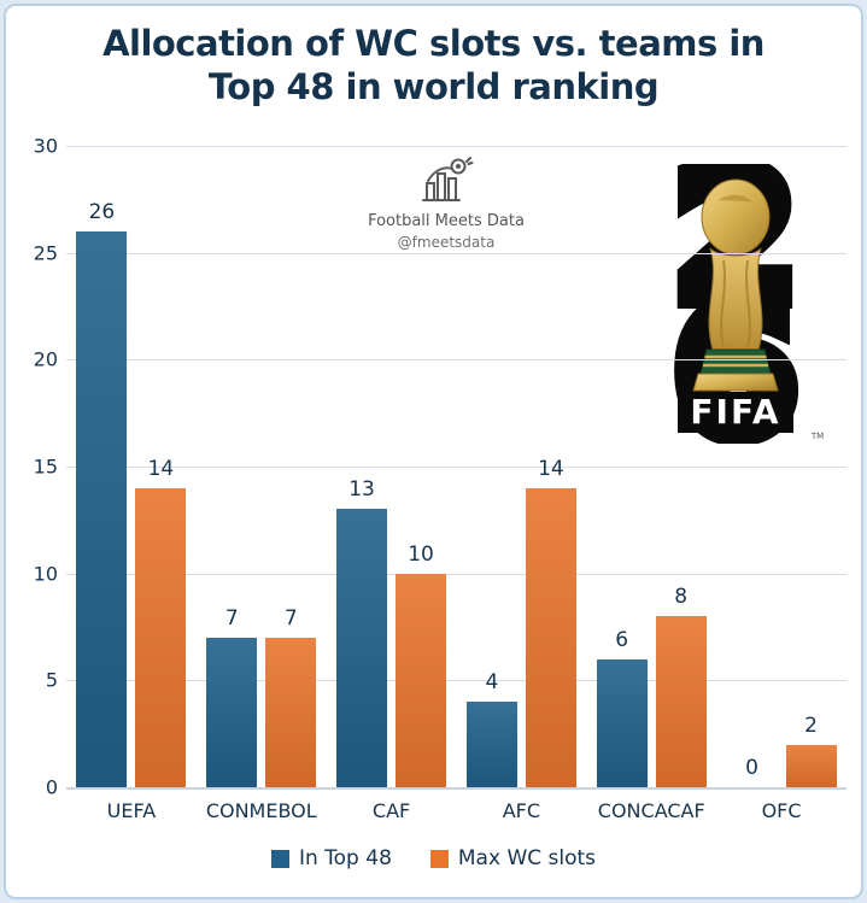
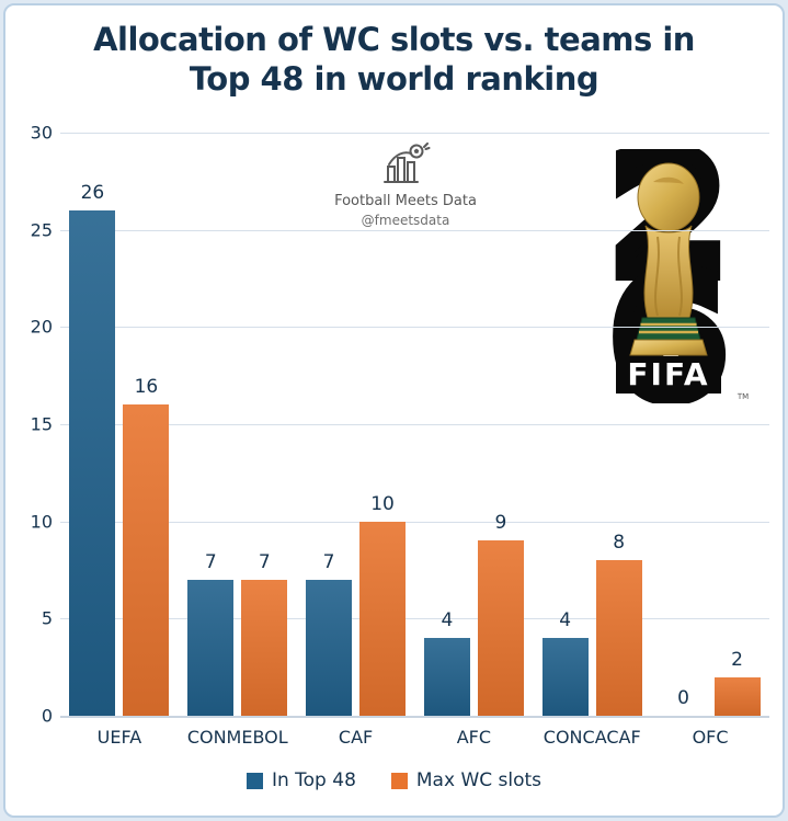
Max WC slots/UEFA: 14 -> 16
In Top 48/CAF: 13 -> 7
Max WC slots/AFC: 14 -> 9
In Top 48/CONCACAF: 6 -> 4
